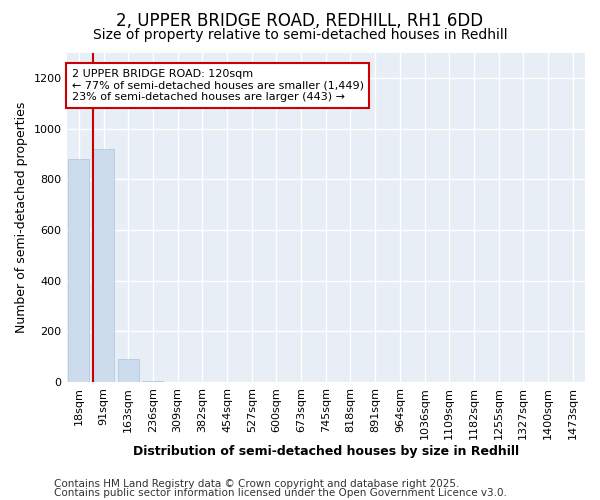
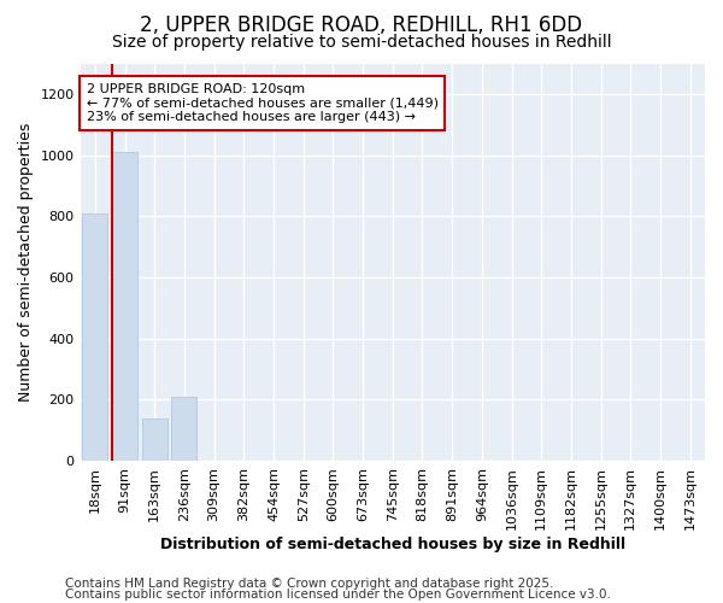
18sqm: 880 -> 810
91sqm: 920 -> 1010
163sqm: 90 -> 140
236sqm: 5 -> 210
